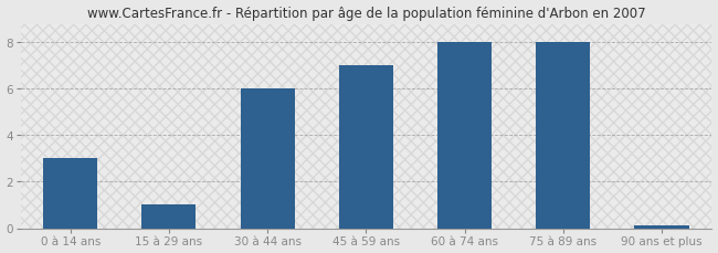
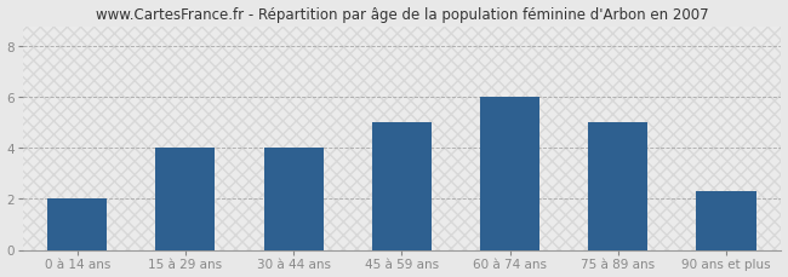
0 à 14 ans: 3.0 -> 2.0
15 à 29 ans: 1.0 -> 4.0
30 à 44 ans: 6.0 -> 4.0
45 à 59 ans: 7.0 -> 5.0
60 à 74 ans: 8.0 -> 6.0
75 à 89 ans: 8.0 -> 5.0
90 ans et plus: 0.1 -> 2.3
